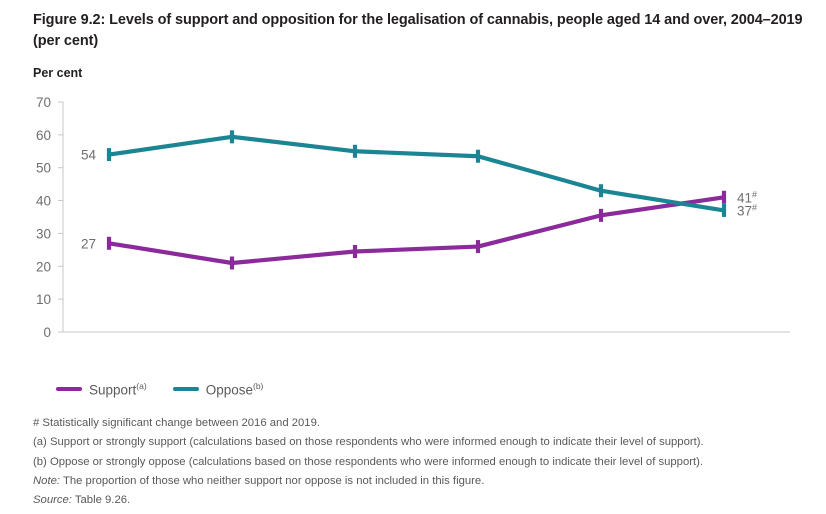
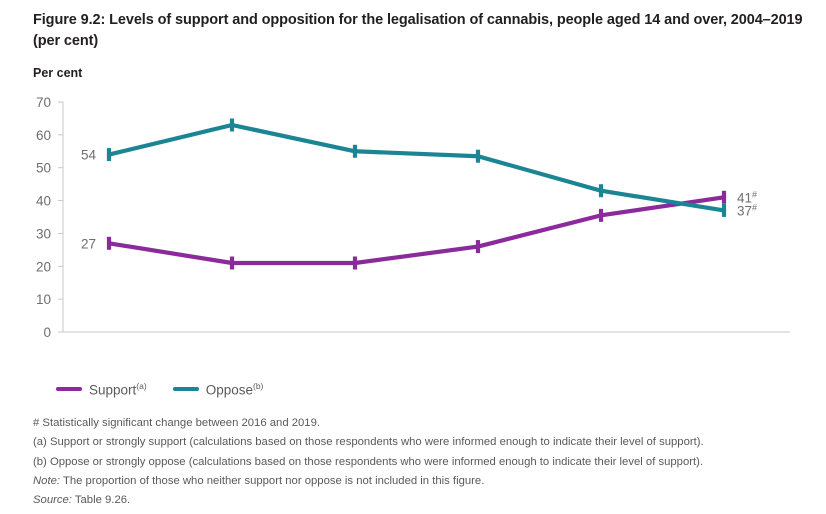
Oppose/2007: 59 -> 63
Support/2010: 24 -> 21
